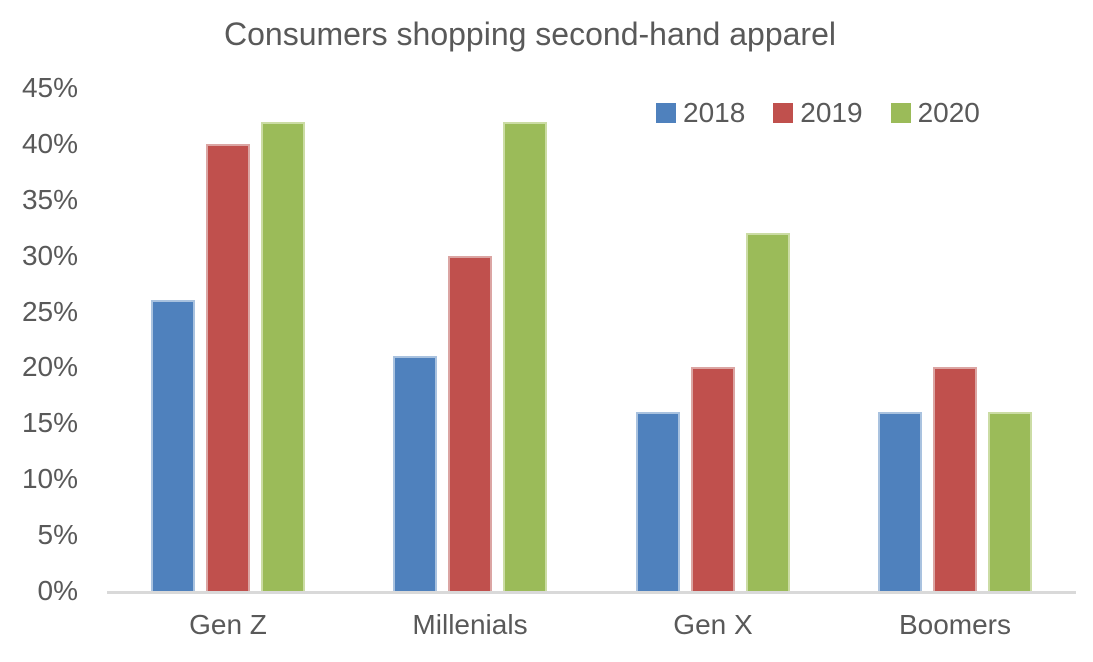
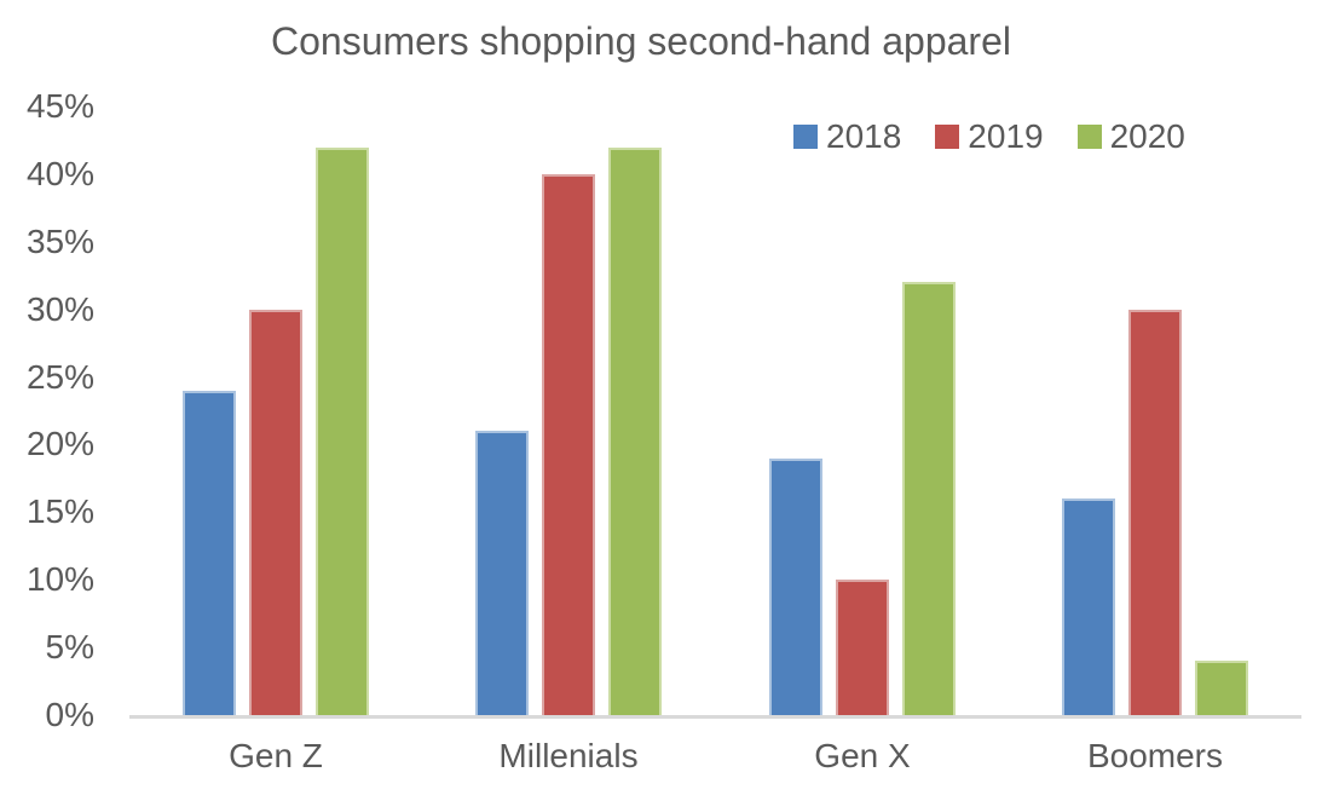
2018/Gen Z: 26% -> 24%
2019/Gen Z: 40% -> 30%
2019/Millenials: 30% -> 40%
2018/Gen X: 16% -> 19%
2019/Gen X: 20% -> 10%
2019/Boomers: 20% -> 30%
2020/Boomers: 16% -> 4%
